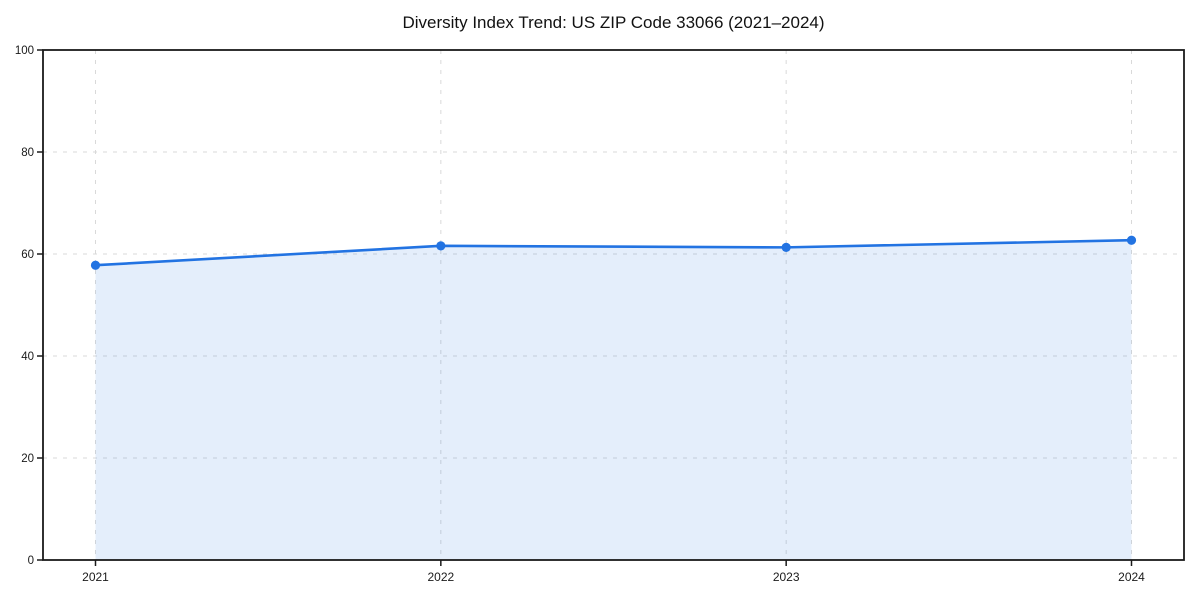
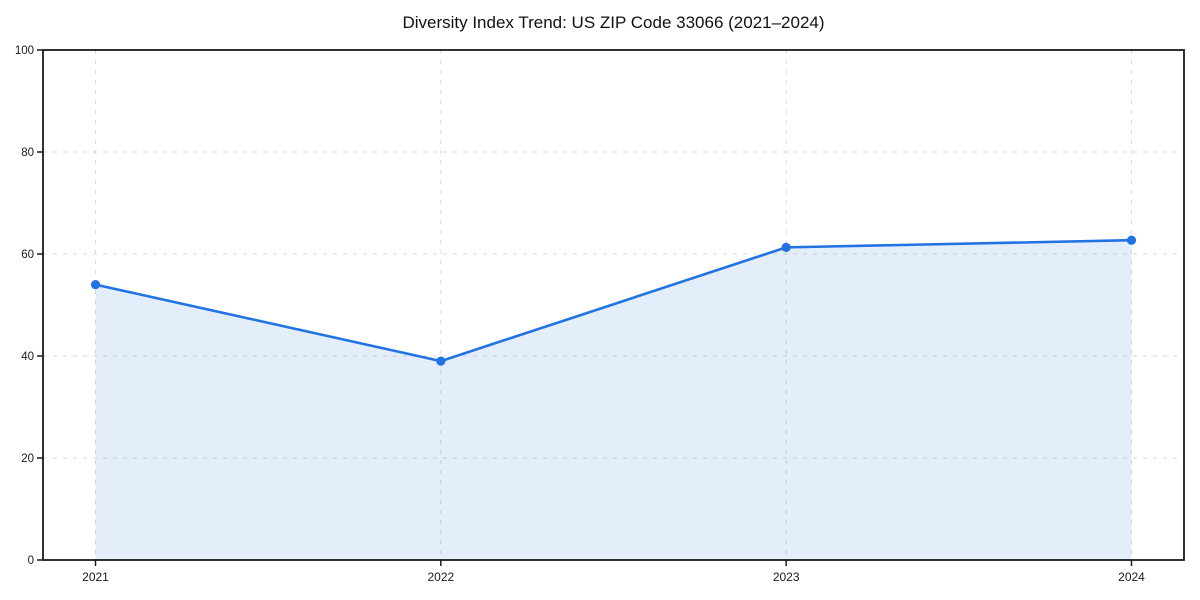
2021: 58 -> 54
2022: 62 -> 39
